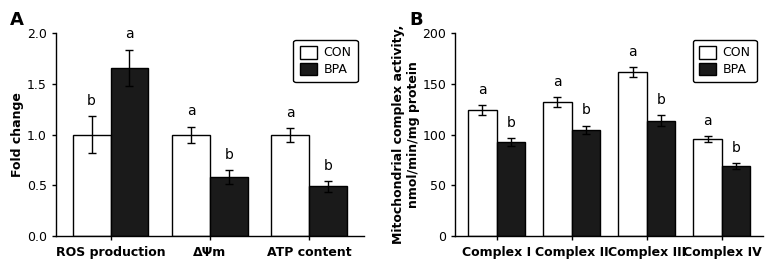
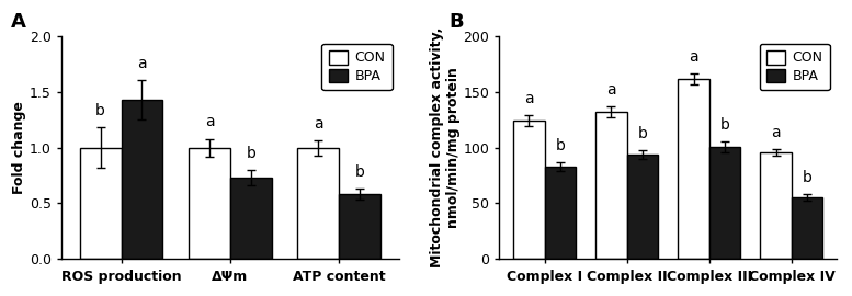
BPA/ROS production: 1.66 -> 1.43
BPA/ΔΨm: 0.58 -> 0.73
BPA/ATP content: 0.49 -> 0.58
BPA/Complex I: 93 -> 83
BPA/Complex II: 105 -> 94
BPA/Complex III: 114 -> 101
BPA/Complex IV: 69 -> 55
